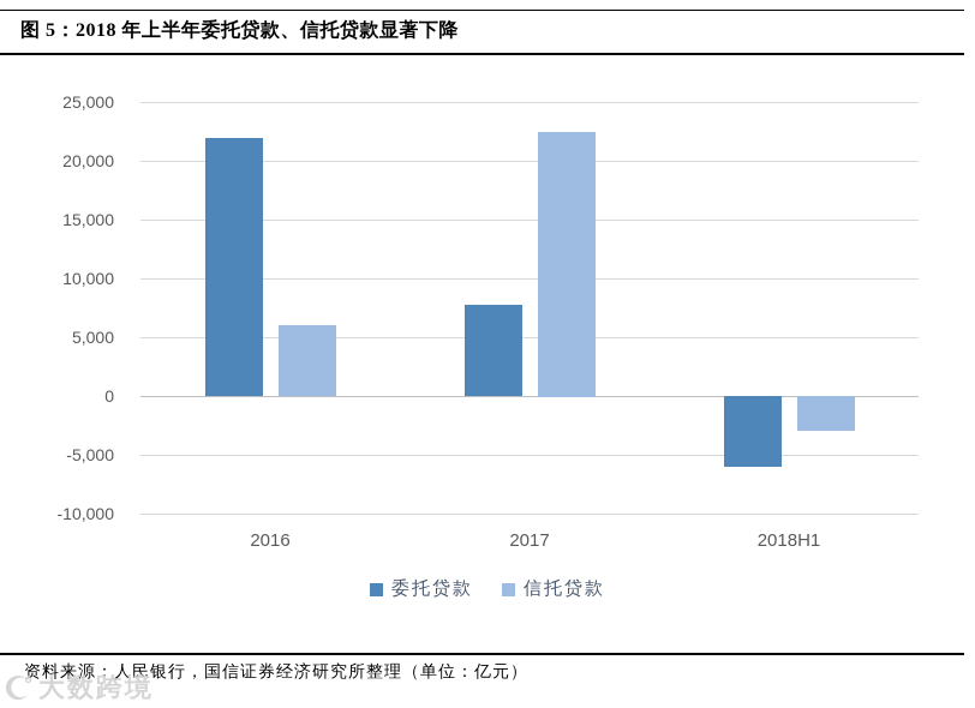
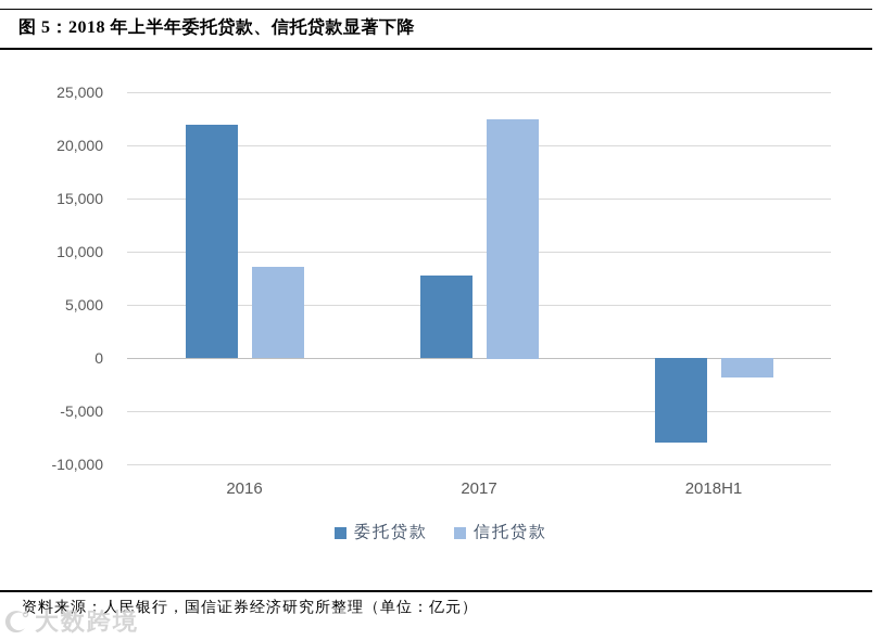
信托贷款/2016: 6000 -> 9000
委托贷款/2018H1: -6000 -> -8000
信托贷款/2018H1: -3000 -> -2000
